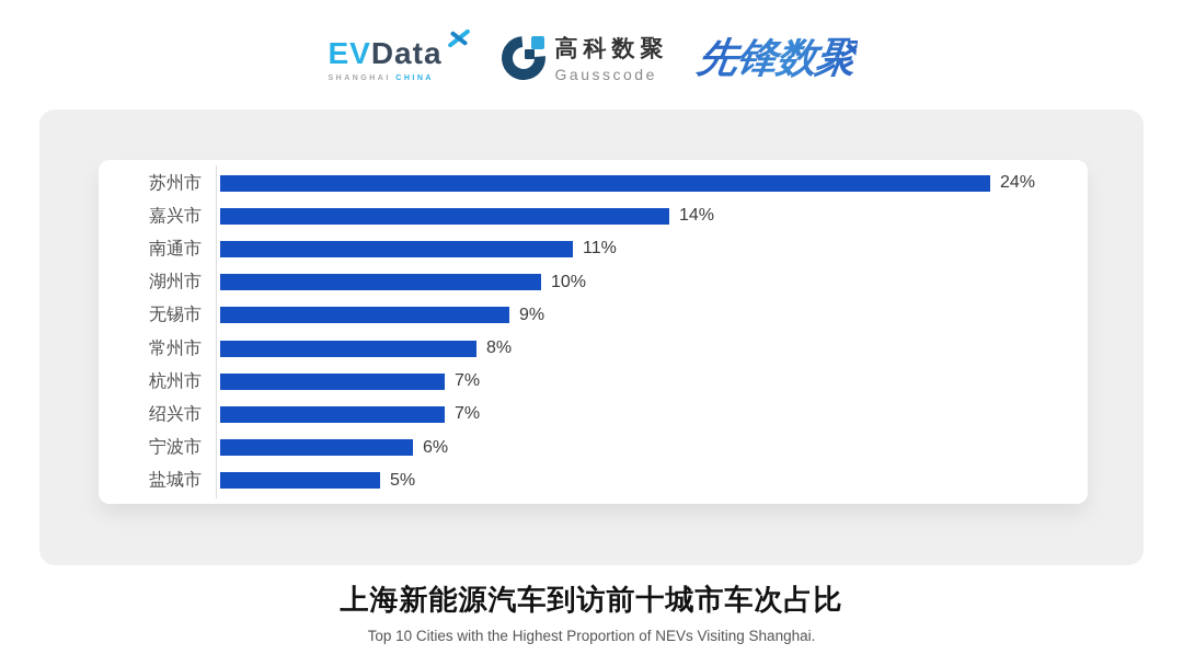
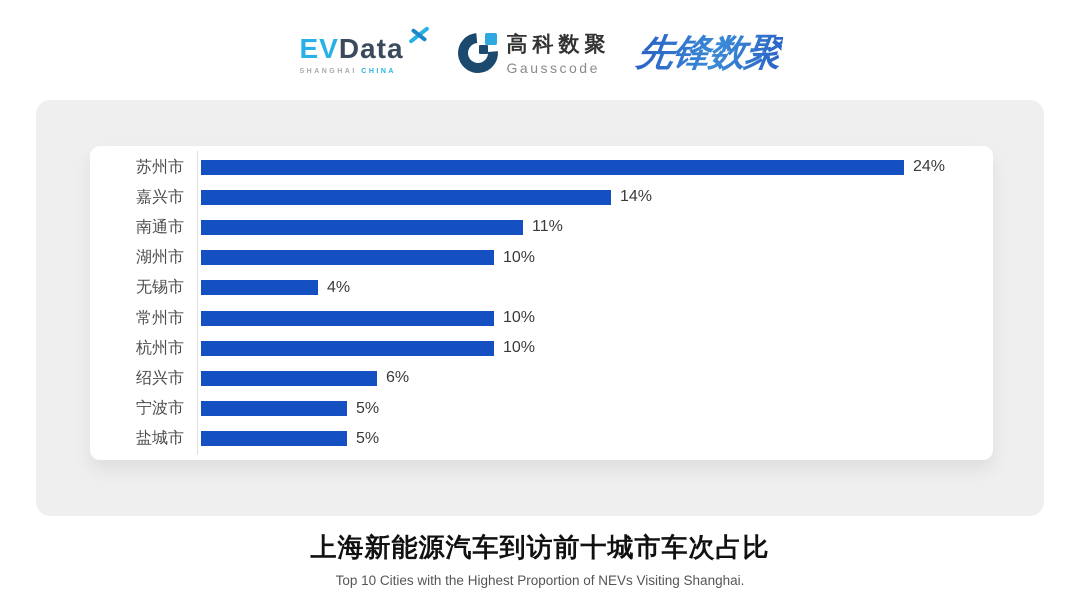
无锡市: 9% -> 4%
常州市: 8% -> 10%
杭州市: 7% -> 10%
绍兴市: 7% -> 6%
宁波市: 6% -> 5%
